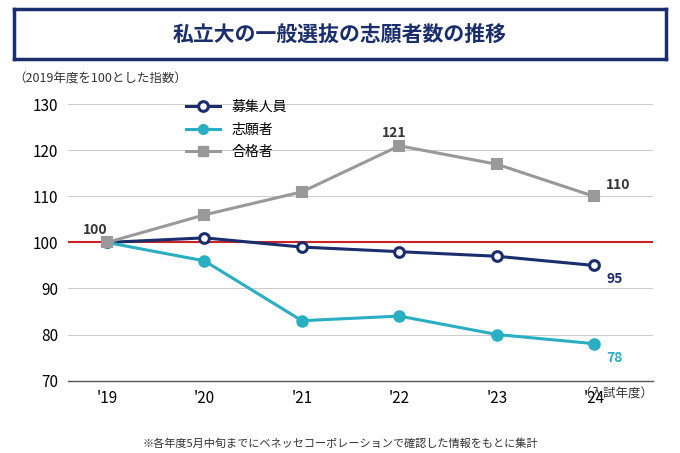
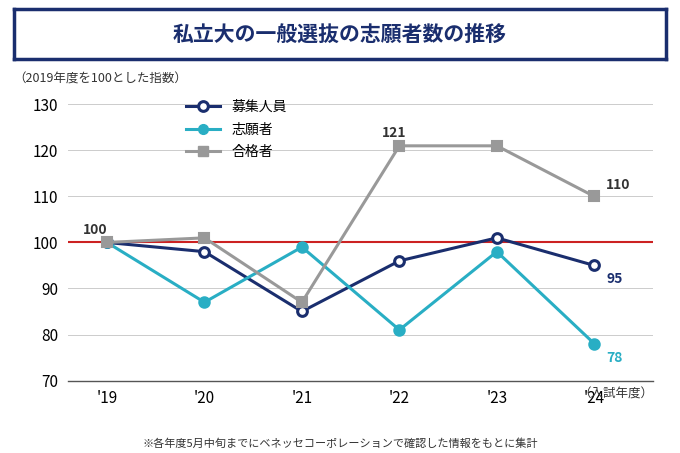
募集人員/'20: 101 -> 98
志願者/'20: 96 -> 87
合格者/'20: 106 -> 101
募集人員/'21: 99 -> 85
志願者/'21: 83 -> 99
合格者/'21: 111 -> 87
募集人員/'22: 98 -> 96
志願者/'22: 84 -> 81
募集人員/'23: 97 -> 101
志願者/'23: 80 -> 98
合格者/'23: 117 -> 121
